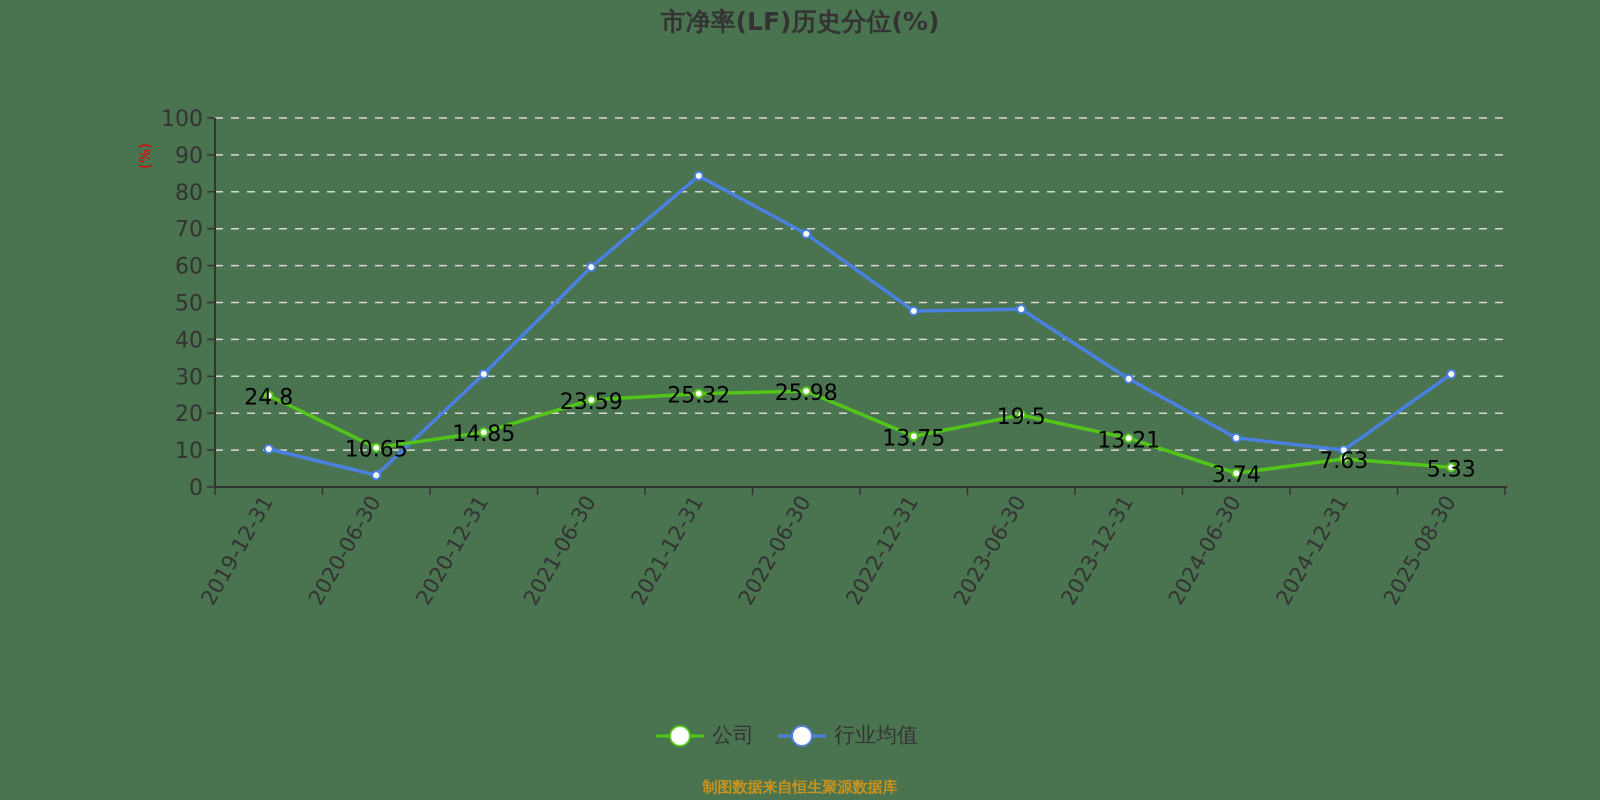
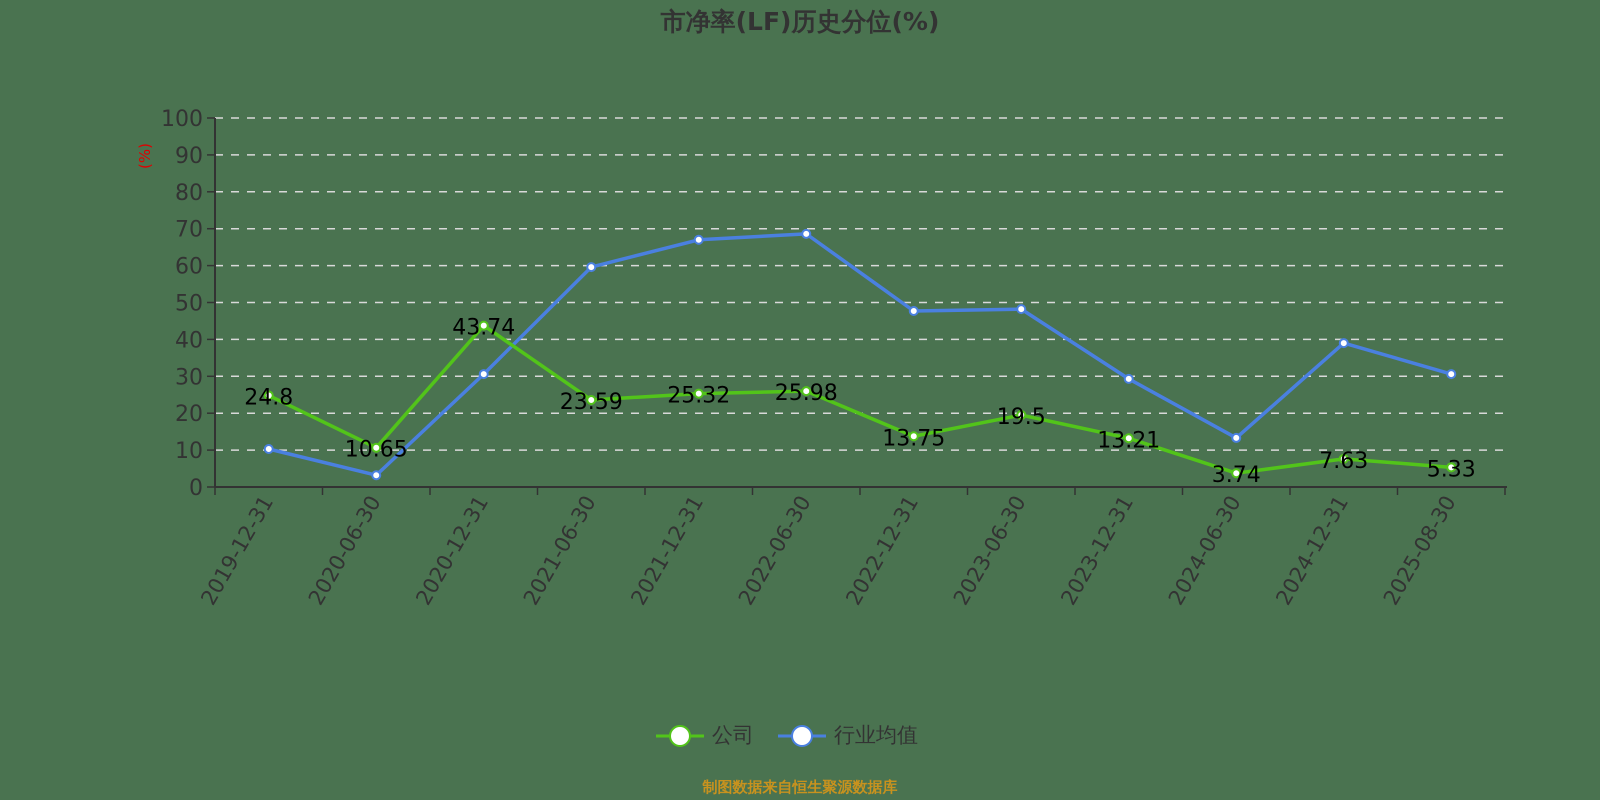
公司/2020-12-31: 14.85 -> 43.74
行业均值/2021-12-31: 84 -> 67
行业均值/2024-12-31: 10 -> 39
